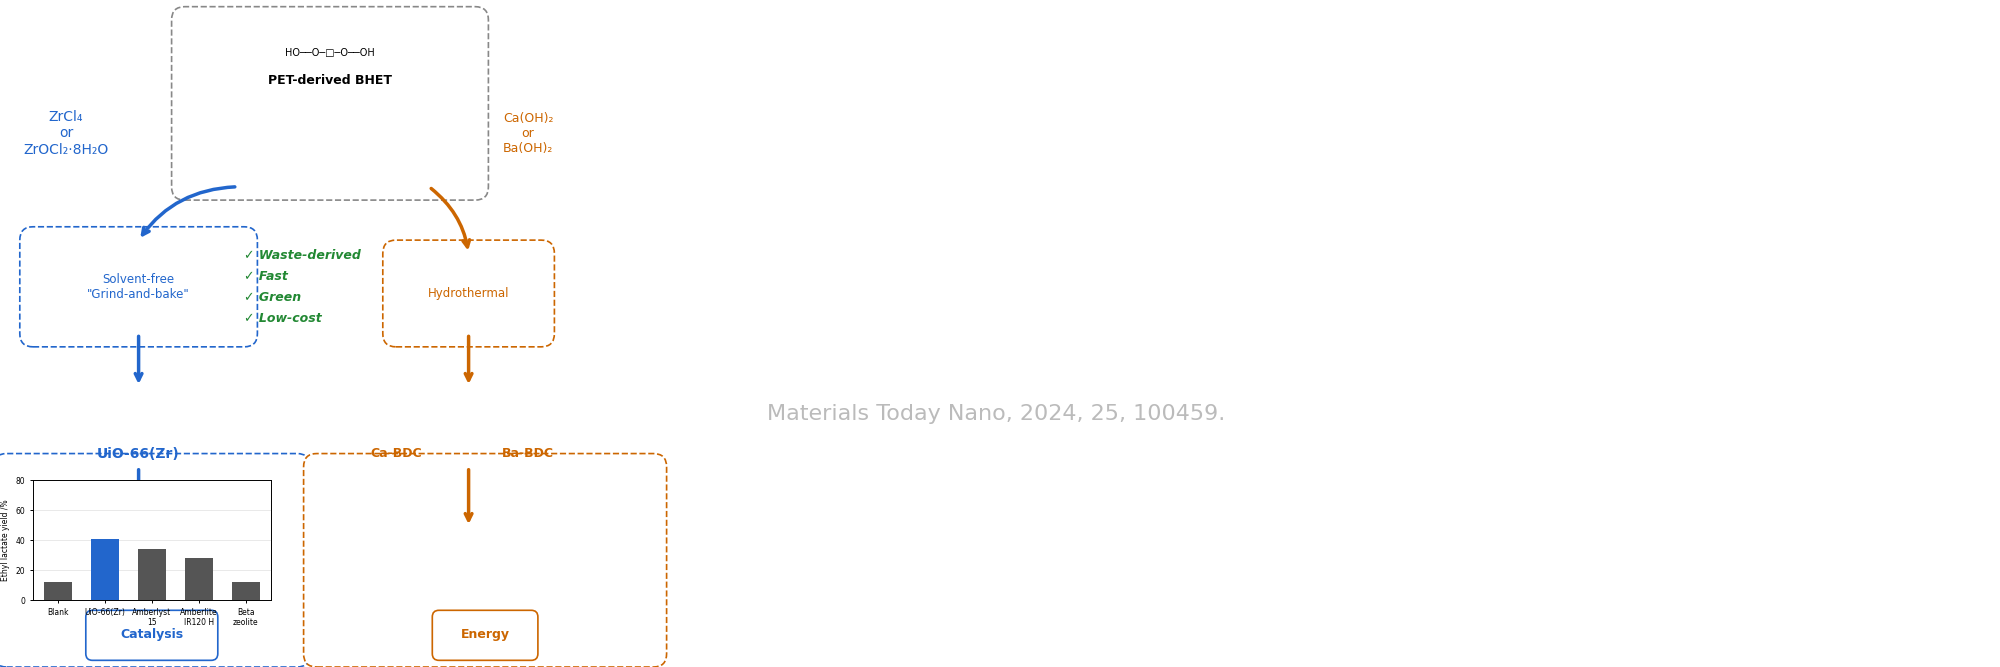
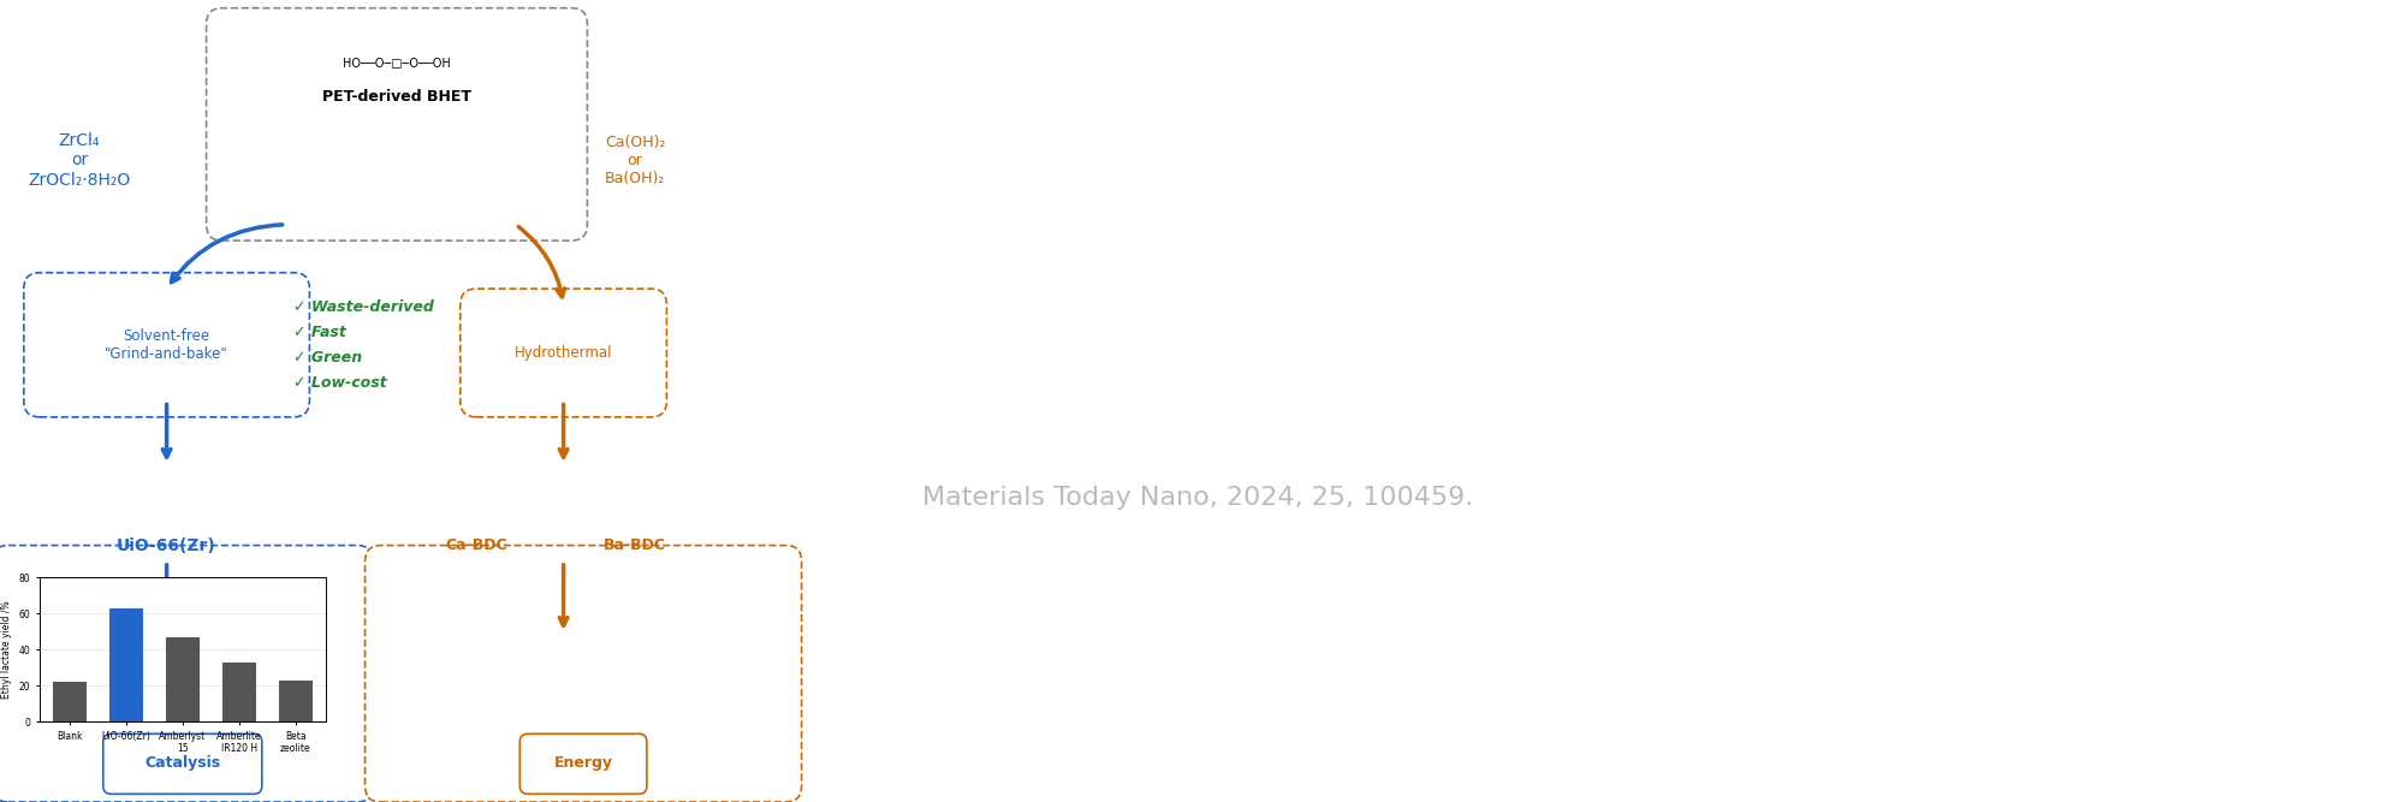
Blank: 12 -> 22
UiO-66(Zr): 41 -> 63
Amberlyst 15: 34 -> 47
Amberlite IR120 H: 28 -> 33
Beta zeolite: 12 -> 23
